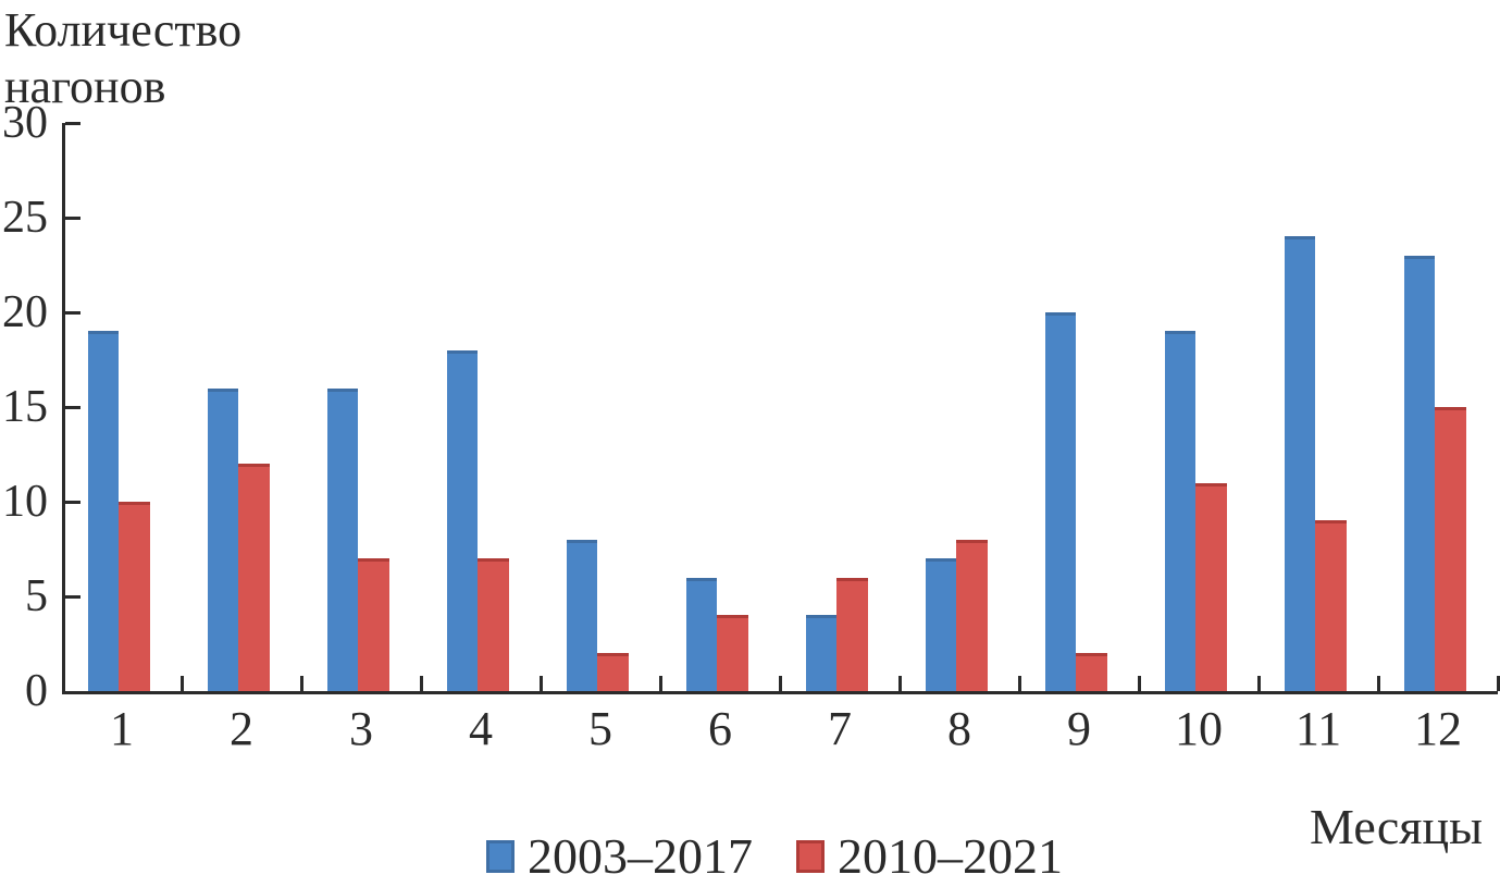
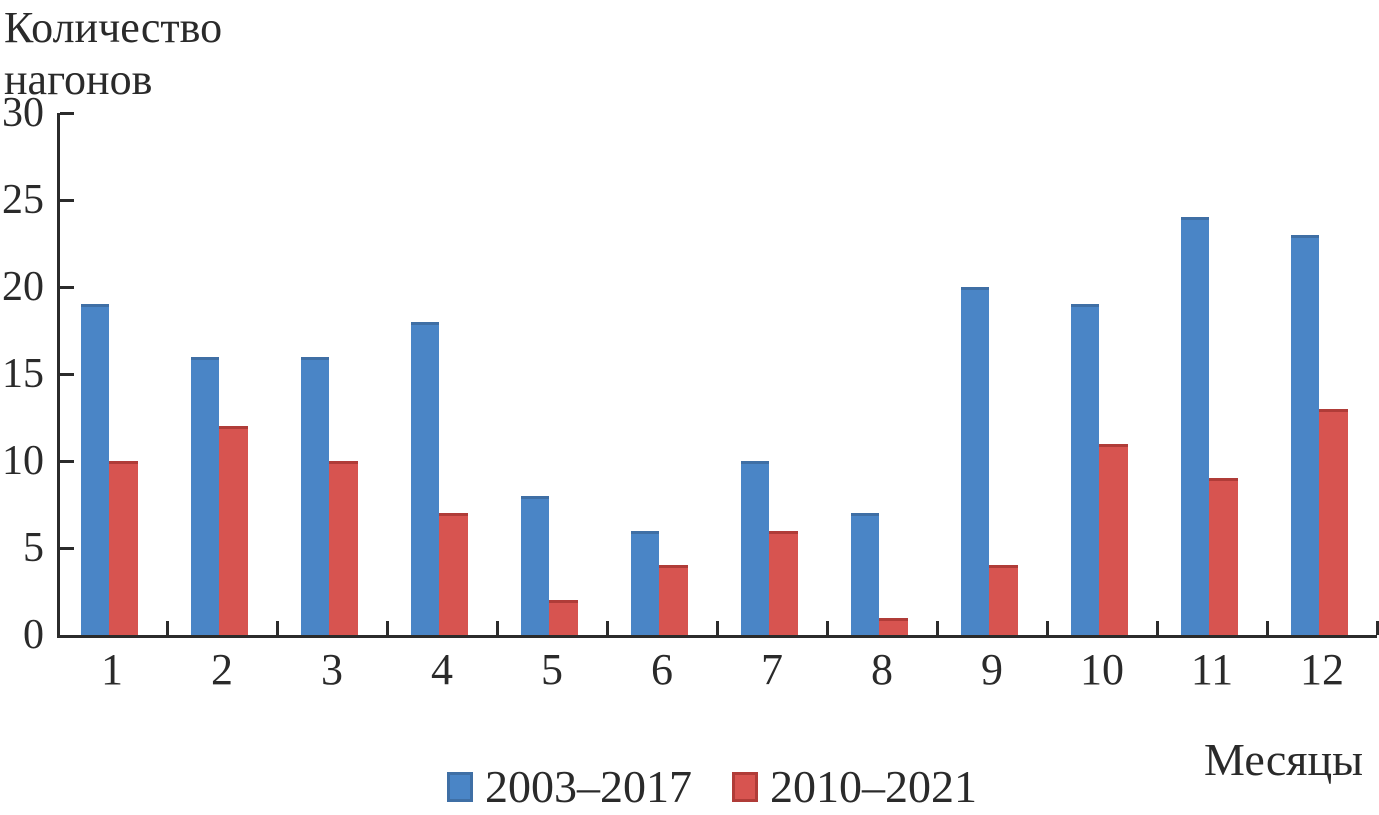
2010–2021/3: 7 -> 10
2003–2017/7: 4 -> 10
2010–2021/8: 8 -> 1
2010–2021/9: 2 -> 4
2010–2021/12: 15 -> 13
